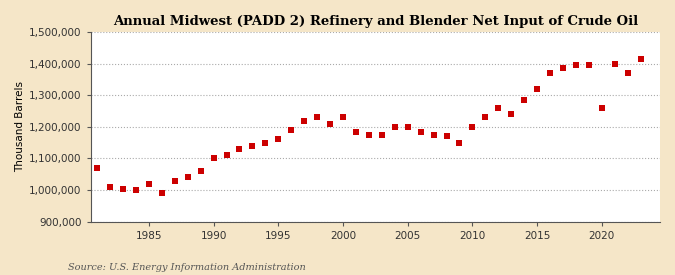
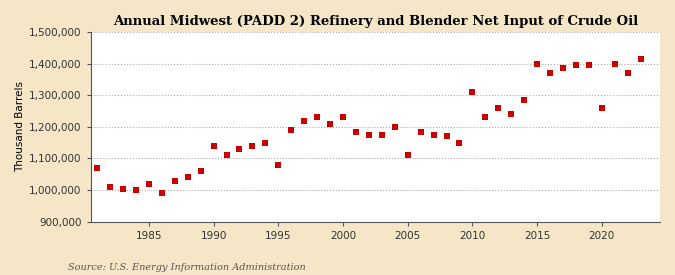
1990: 1,100,000 -> 1,140,000
1995: 1,160,000 -> 1,080,000
2005: 1,200,000 -> 1,110,000
2010: 1,200,000 -> 1,310,000
2015: 1,320,000 -> 1,400,000
